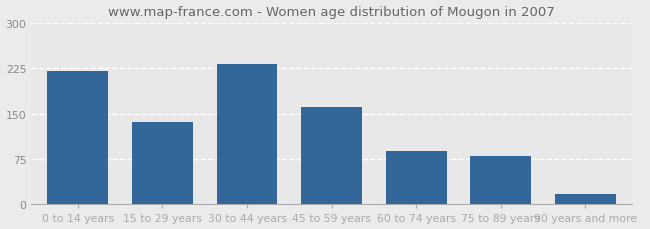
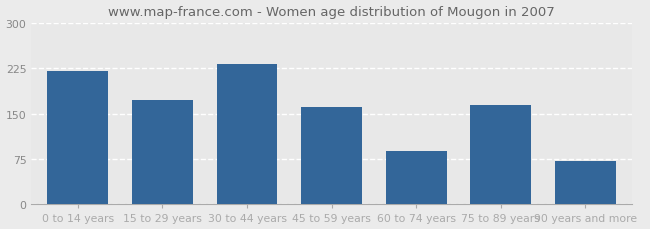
15 to 29 years: 137 -> 172
75 to 89 years: 80 -> 164
90 years and more: 18 -> 72
